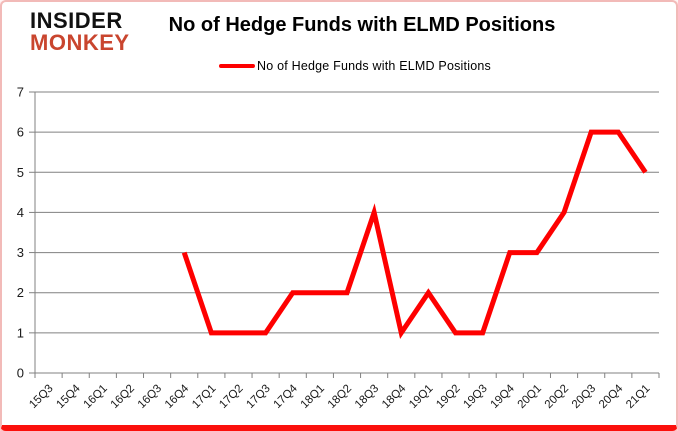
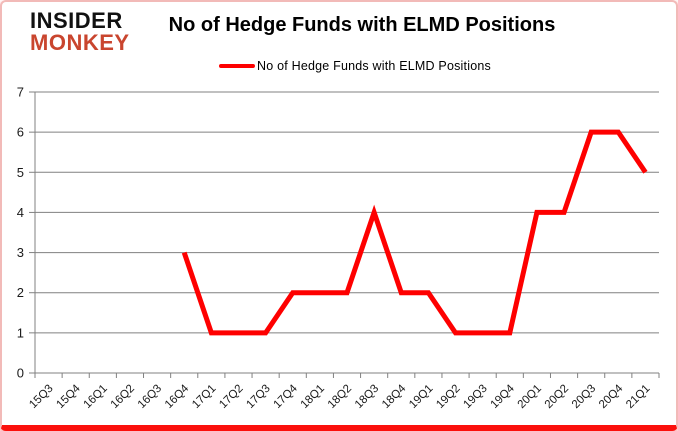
18Q4: 1 -> 2
19Q4: 3 -> 1
20Q1: 3 -> 4
